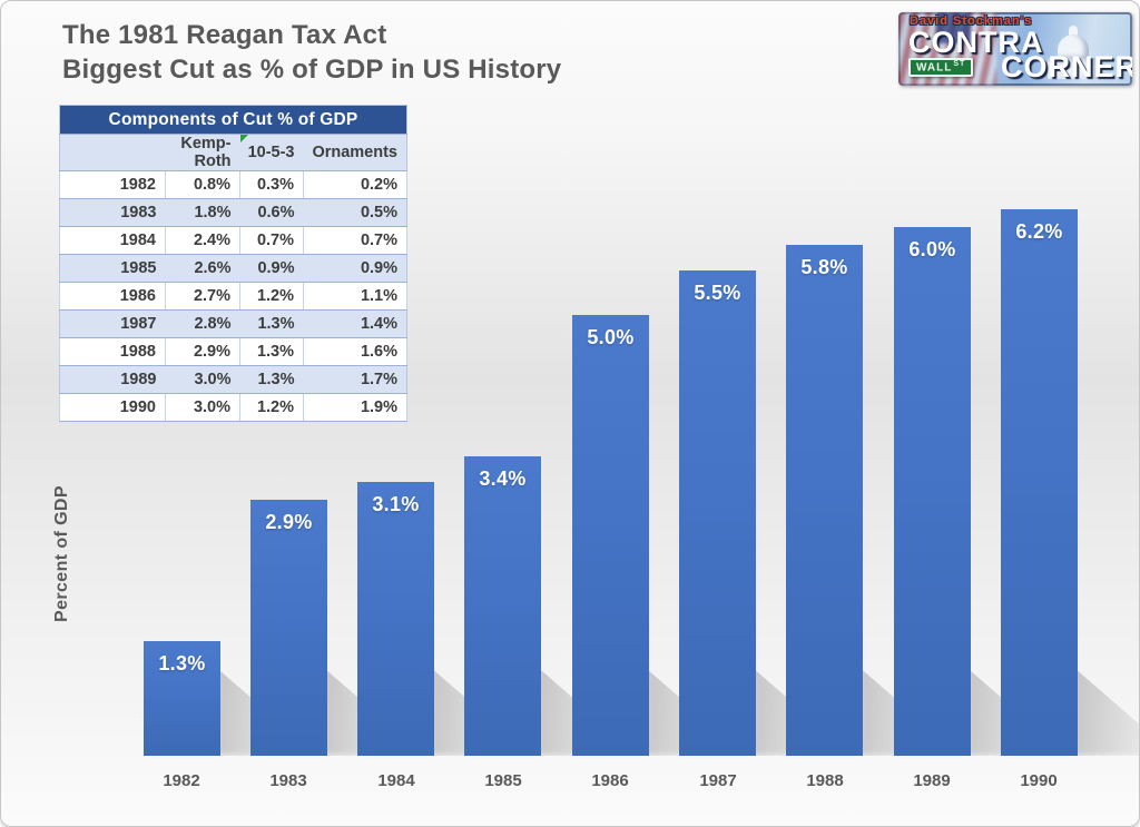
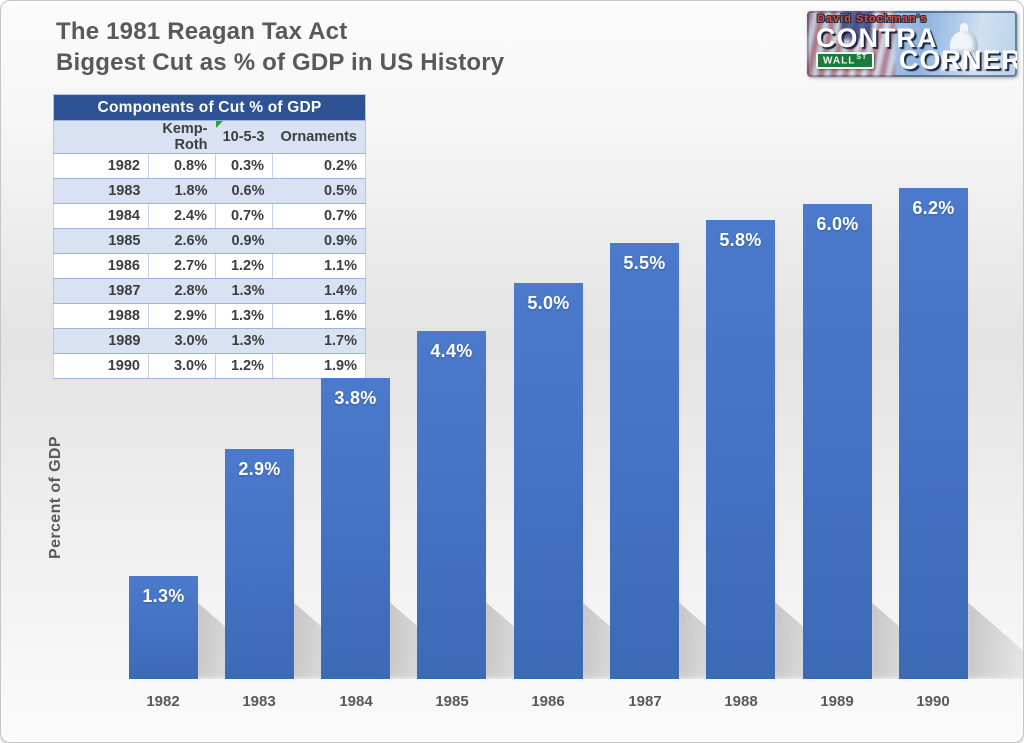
1984: 3.1% -> 3.8%
1985: 3.4% -> 4.4%
